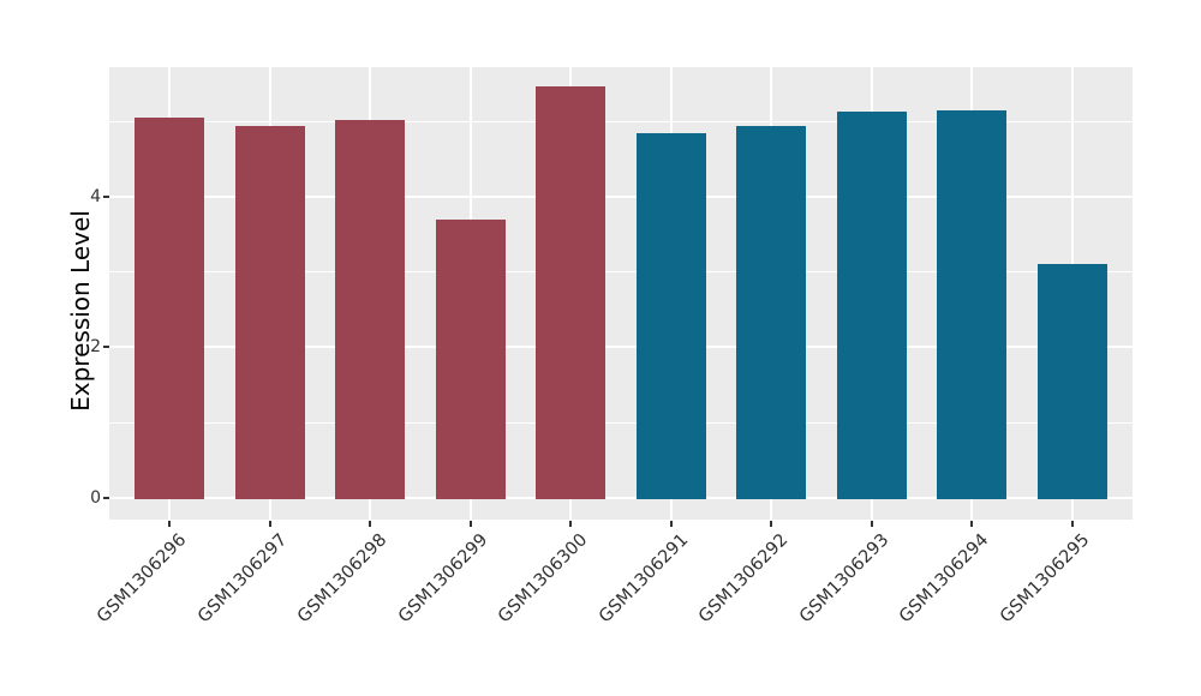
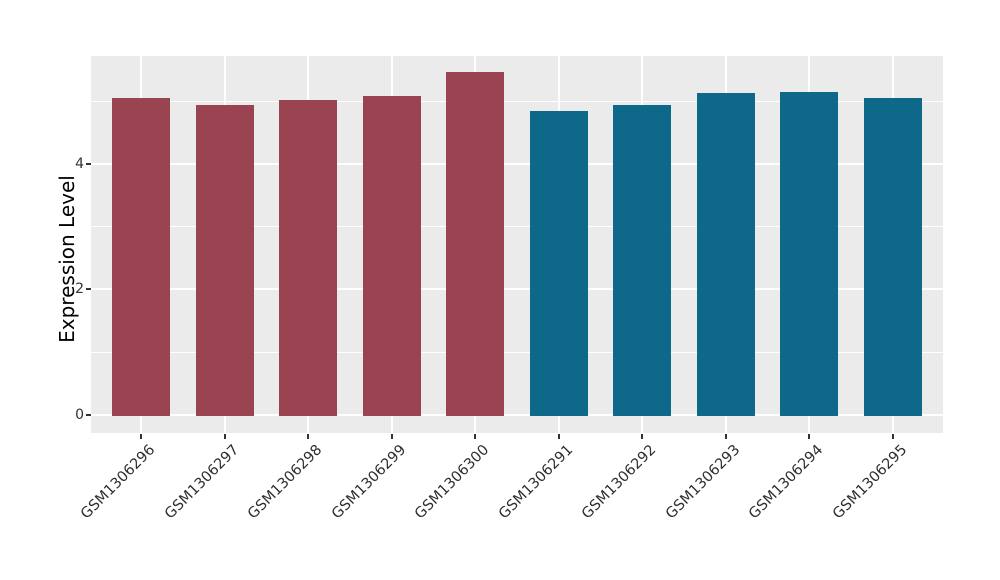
GSM1306299: 3.7 -> 5.1
GSM1306295: 3.1 -> 5.0
